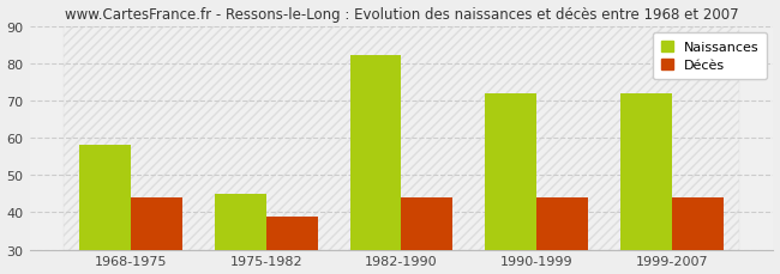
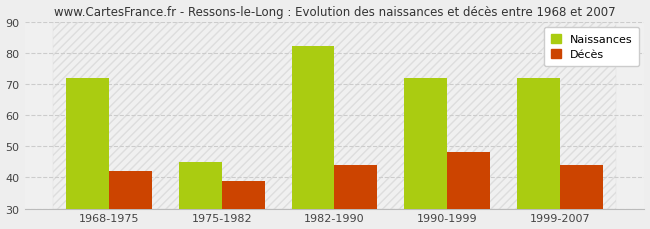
Naissances/1968-1975: 58 -> 72
Décès/1968-1975: 44 -> 42
Décès/1990-1999: 44 -> 48
